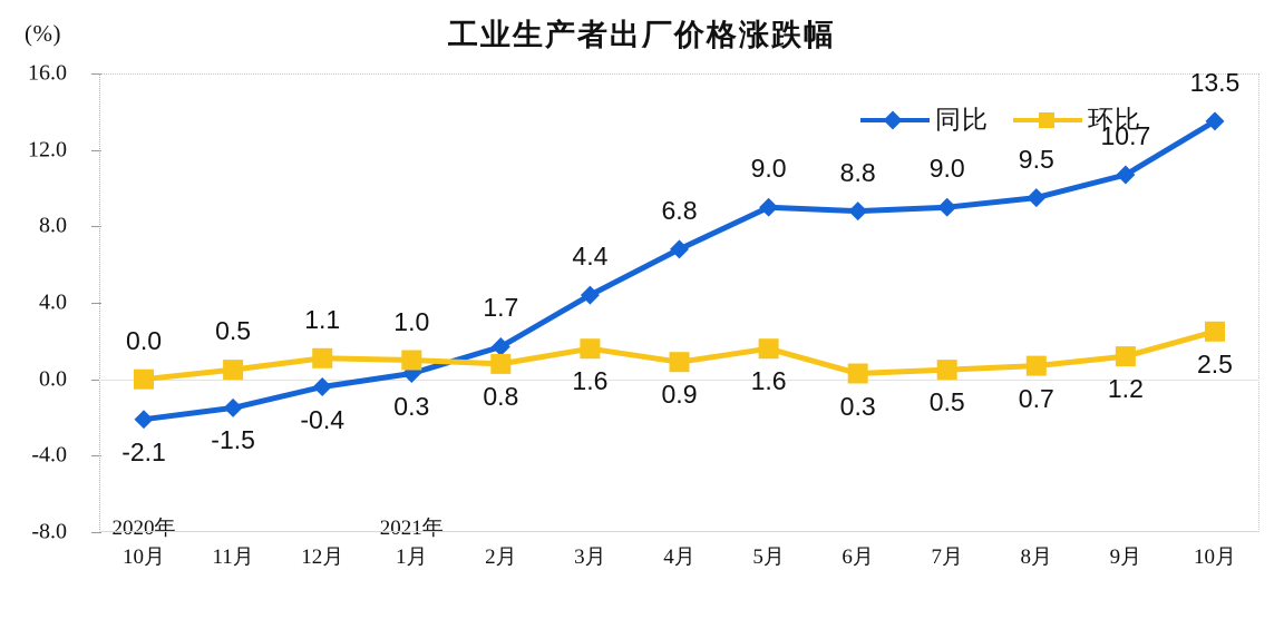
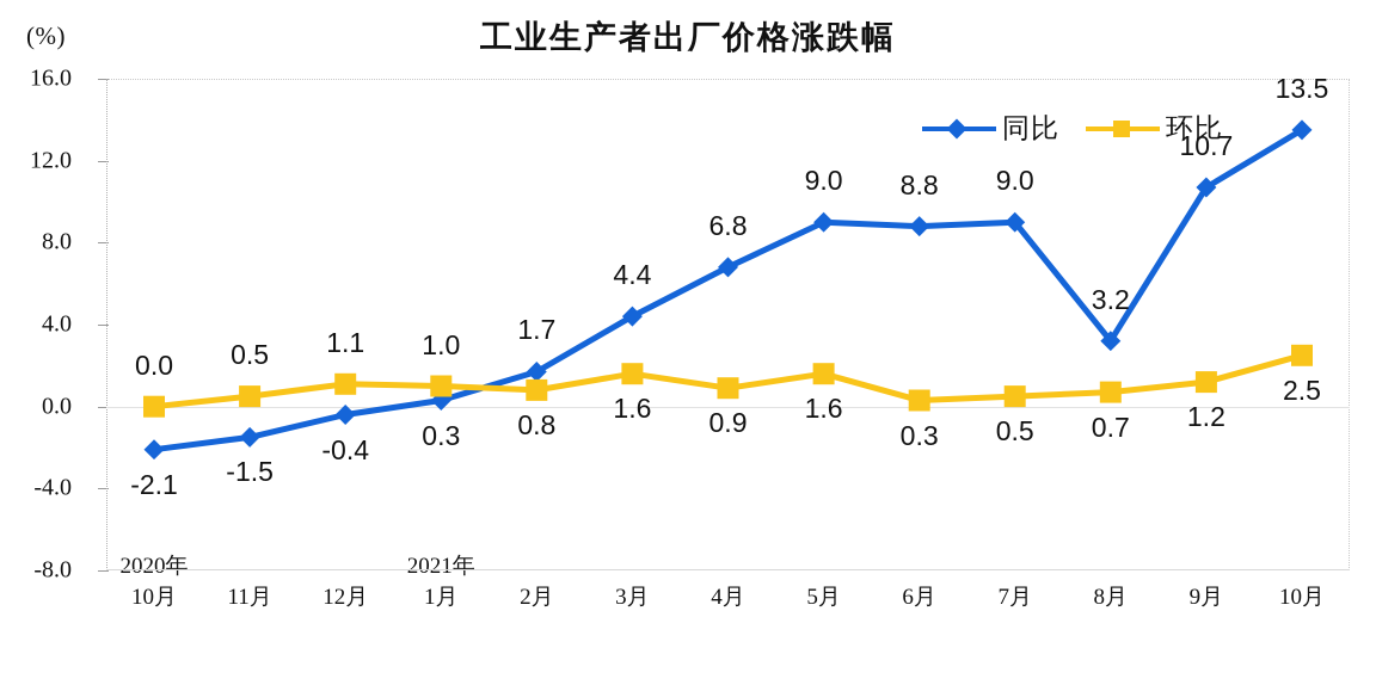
同比/8月: 9.5 -> 3.2
